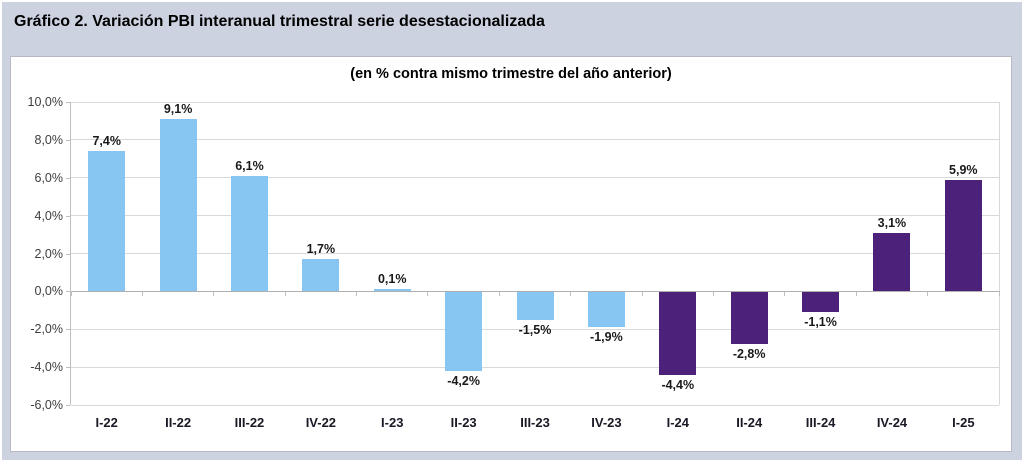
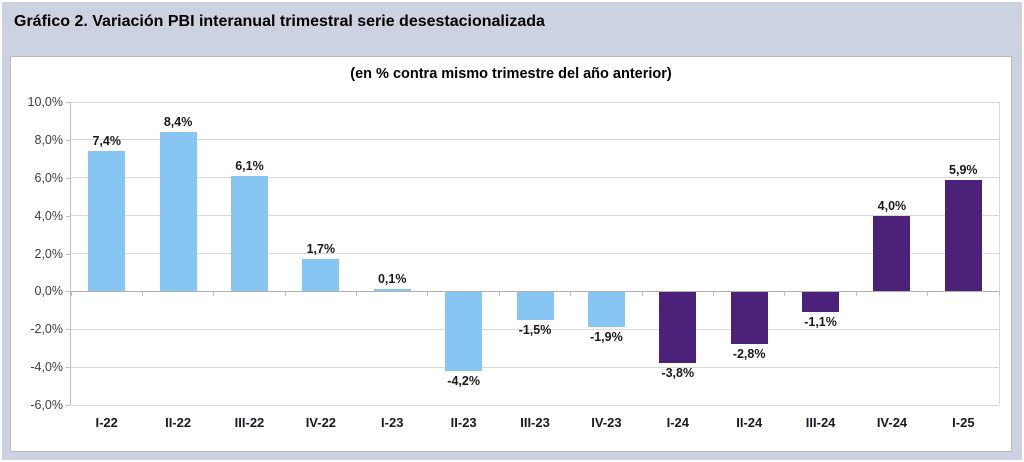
II-22: 9,1% -> 8,4%
I-24: -4,4% -> -3,8%
IV-24: 3,1% -> 4,0%
